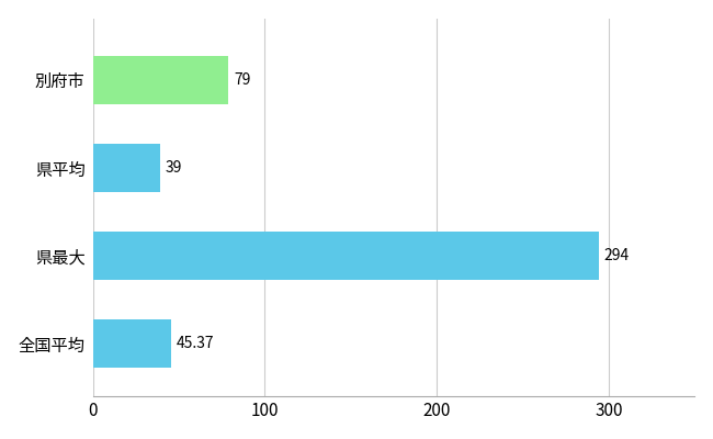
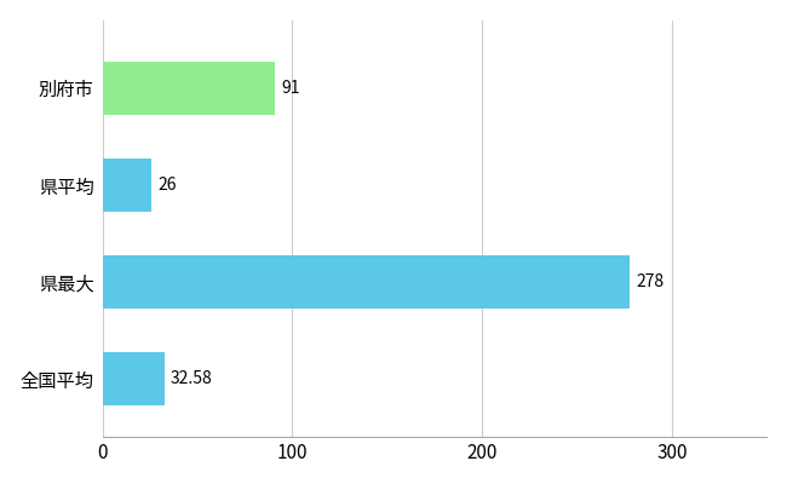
別府市: 79 -> 91
県平均: 39 -> 26
県最大: 294 -> 278
全国平均: 45.37 -> 32.58
